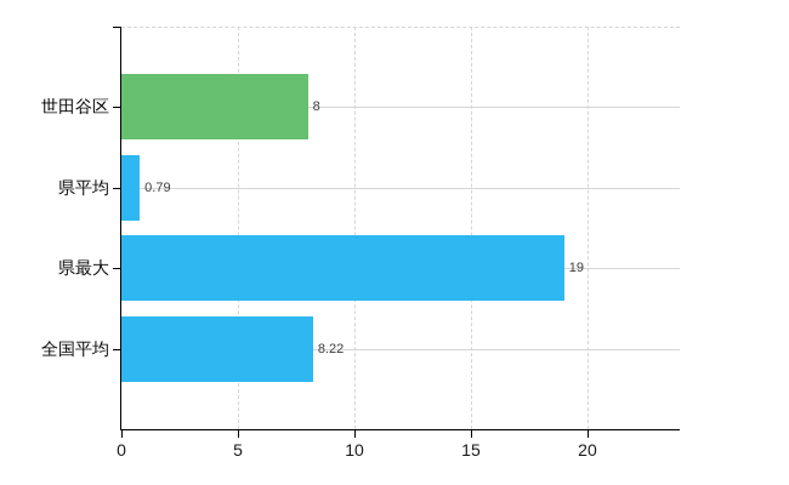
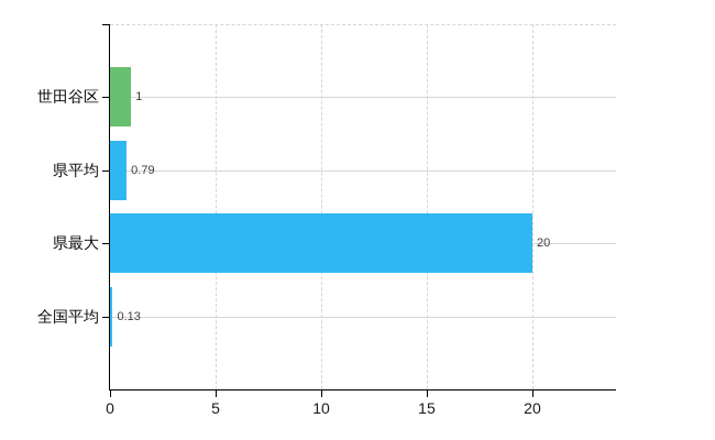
世田谷区: 8 -> 1
県最大: 19 -> 20
全国平均: 8.22 -> 0.13
